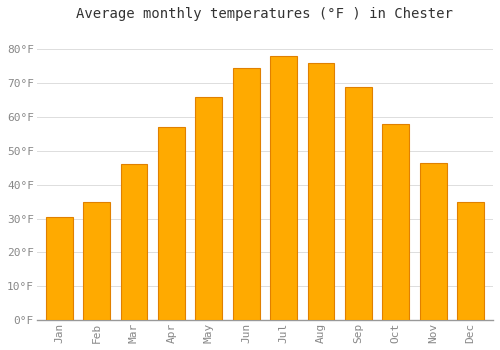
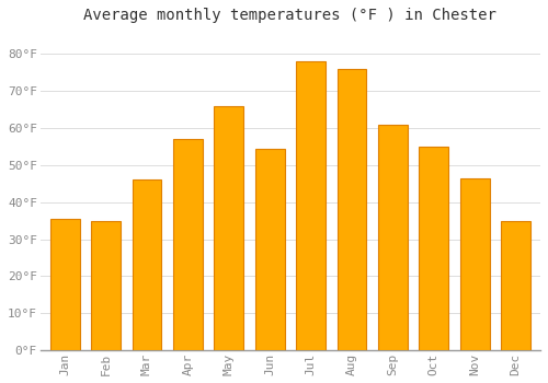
Jan: 30.5°F -> 35.5°F
Jun: 74.5°F -> 54.5°F
Sep: 69.0°F -> 61.0°F
Oct: 58.0°F -> 55.0°F
